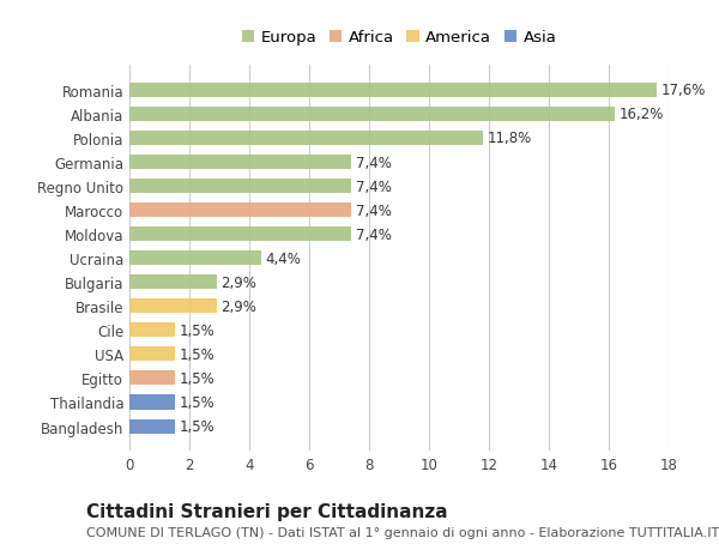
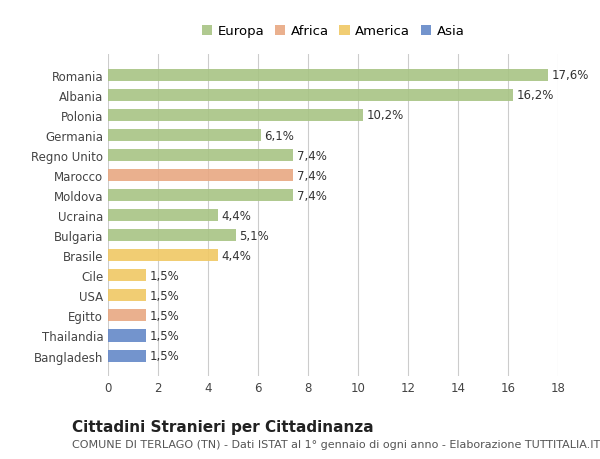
Polonia: 11,8% -> 10,2%
Germania: 7,4% -> 6,1%
Bulgaria: 2,9% -> 5,1%
Brasile: 2,9% -> 4,4%
